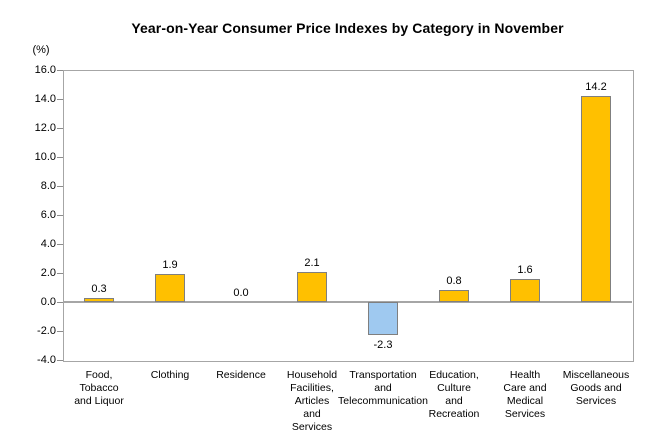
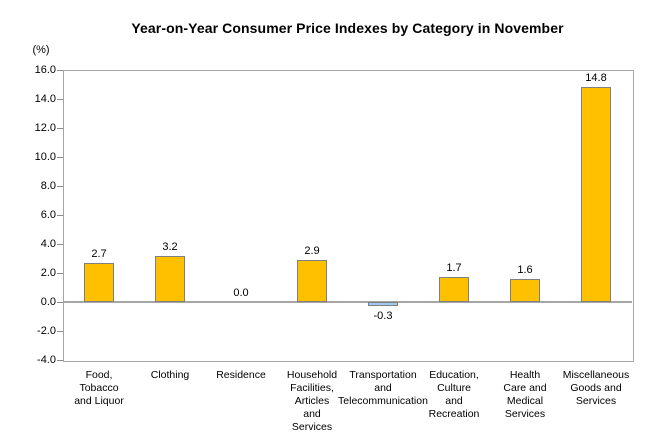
Food, Tobacco and Liquor: 0.3 -> 2.7
Clothing: 1.9 -> 3.2
Household Facilities, Articles and Services: 2.1 -> 2.9
Transportation and Telecommunication: -2.3 -> -0.3
Education, Culture and Recreation: 0.8 -> 1.7
Miscellaneous Goods and Services: 14.2 -> 14.8
